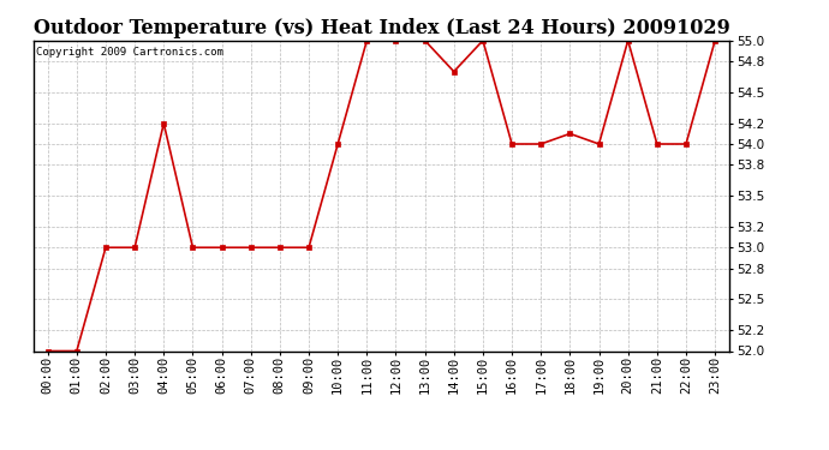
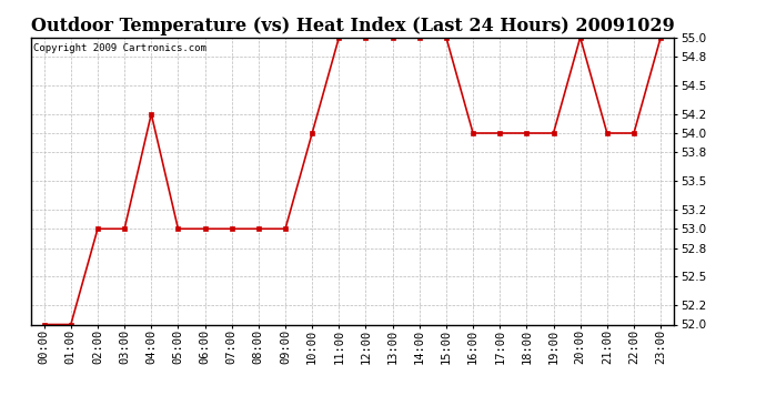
14:00: 54.7 -> 55.0
18:00: 54.1 -> 54.0
